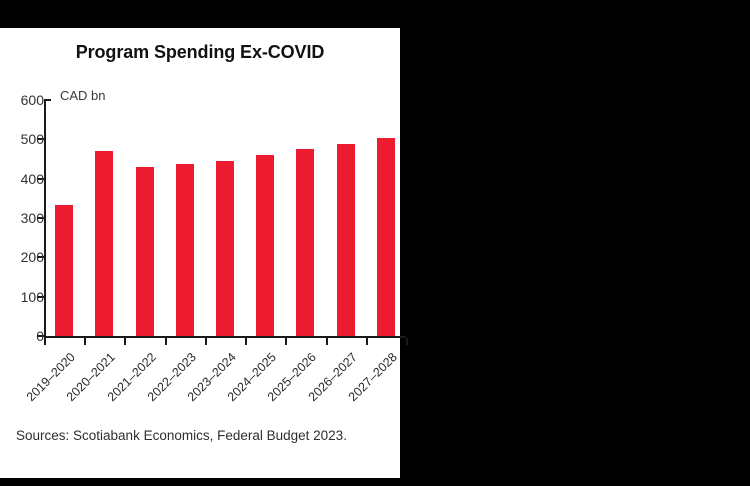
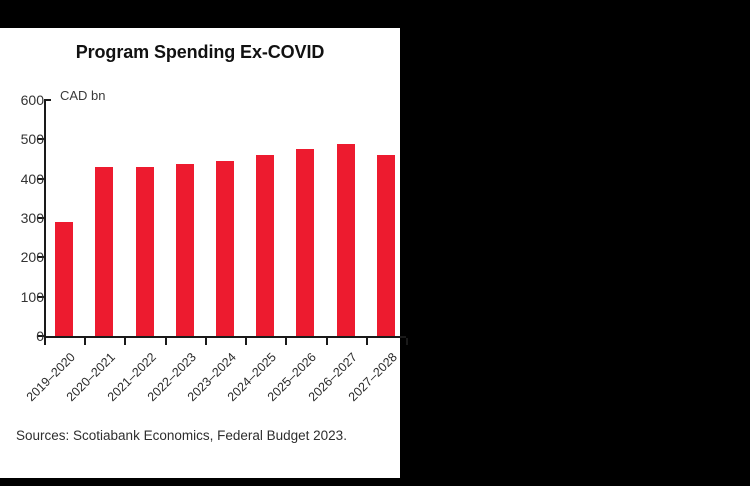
2019–2020: 330 -> 290
2020–2021: 470 -> 430
2027–2028: 500 -> 460
